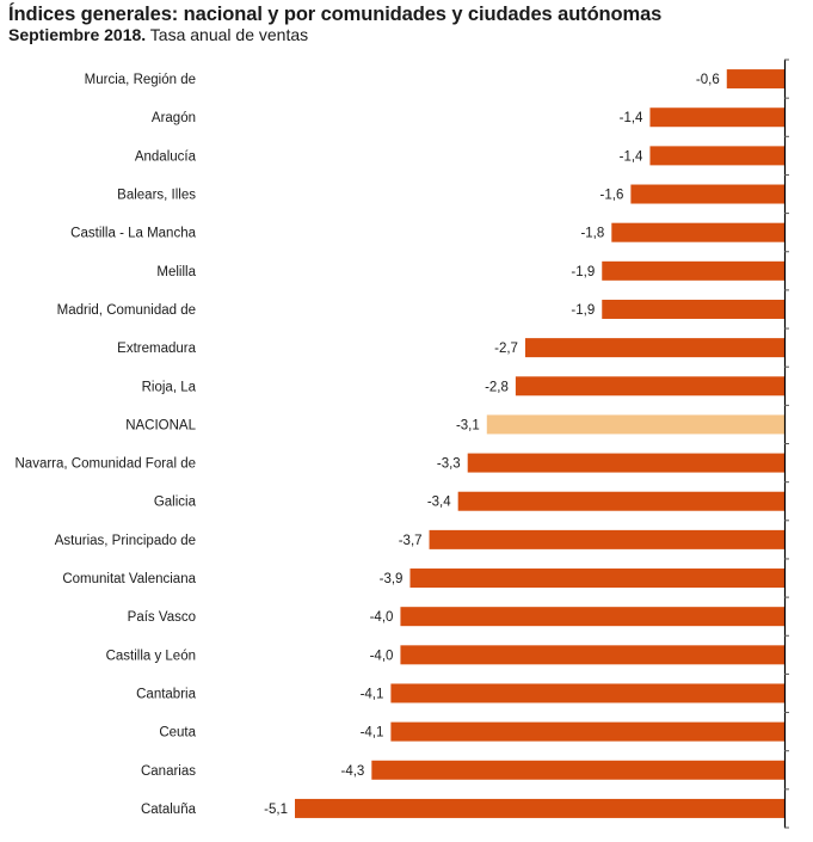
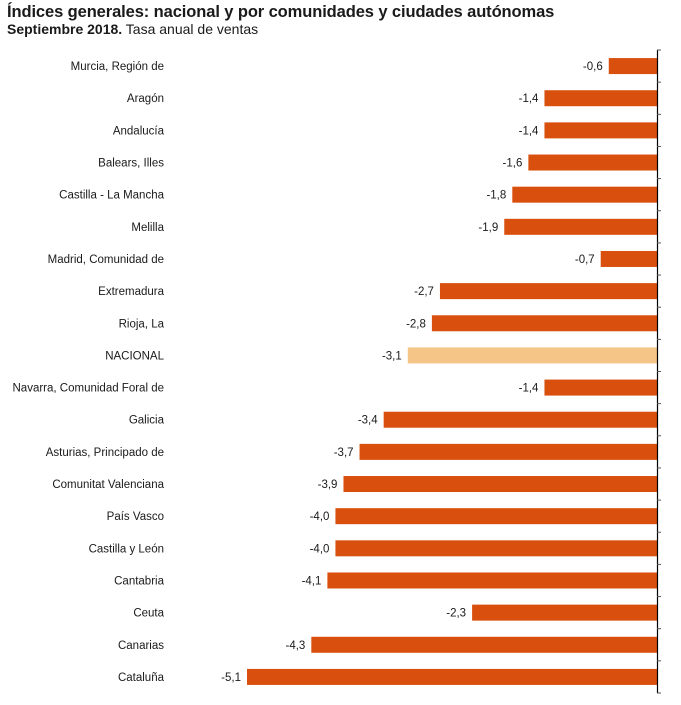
Madrid, Comunidad de: -1,9 -> -0,7
Navarra, Comunidad Foral de: -3,3 -> -1,4
Ceuta: -4,1 -> -2,3
